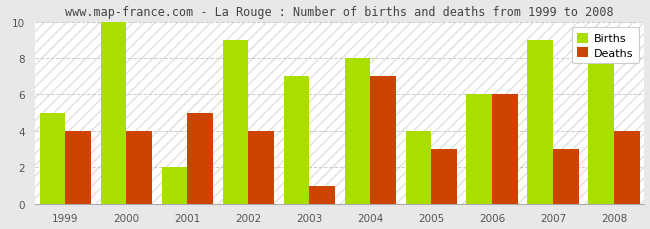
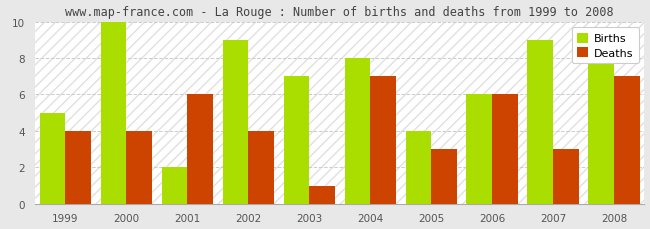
Deaths/2001: 5 -> 6
Deaths/2008: 4 -> 7
